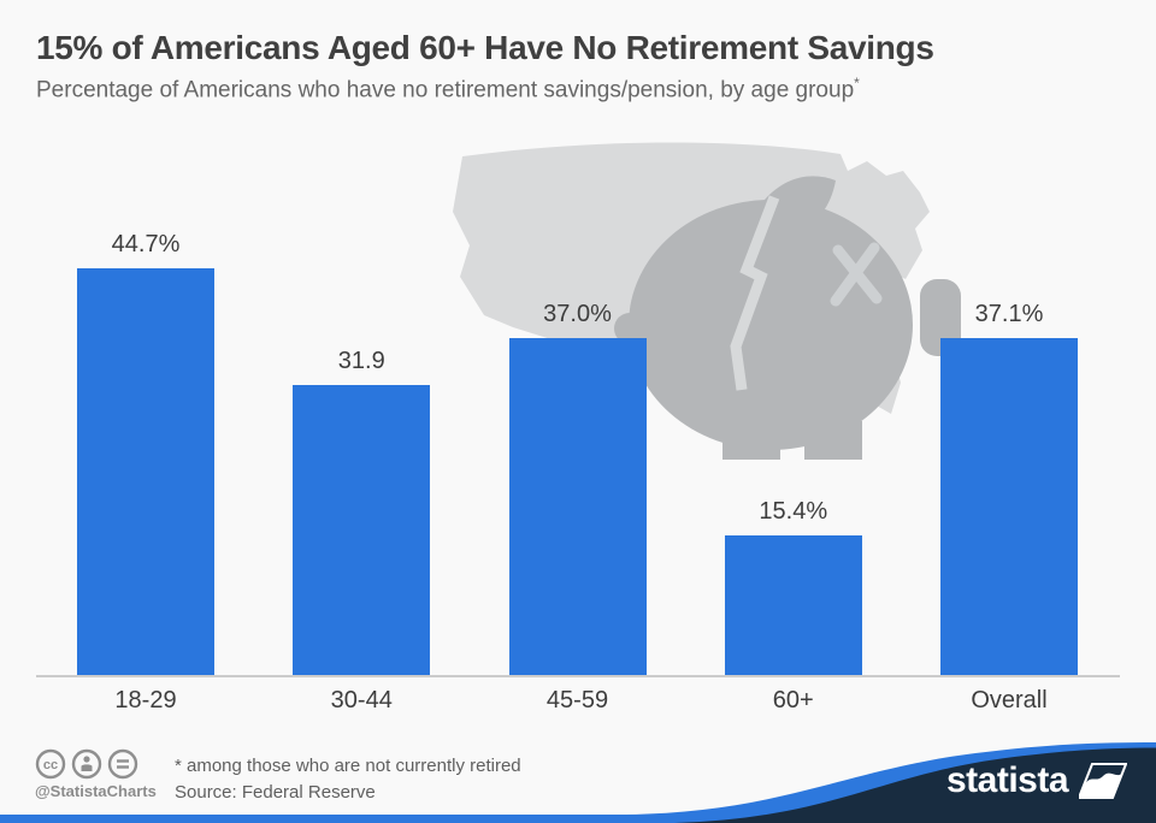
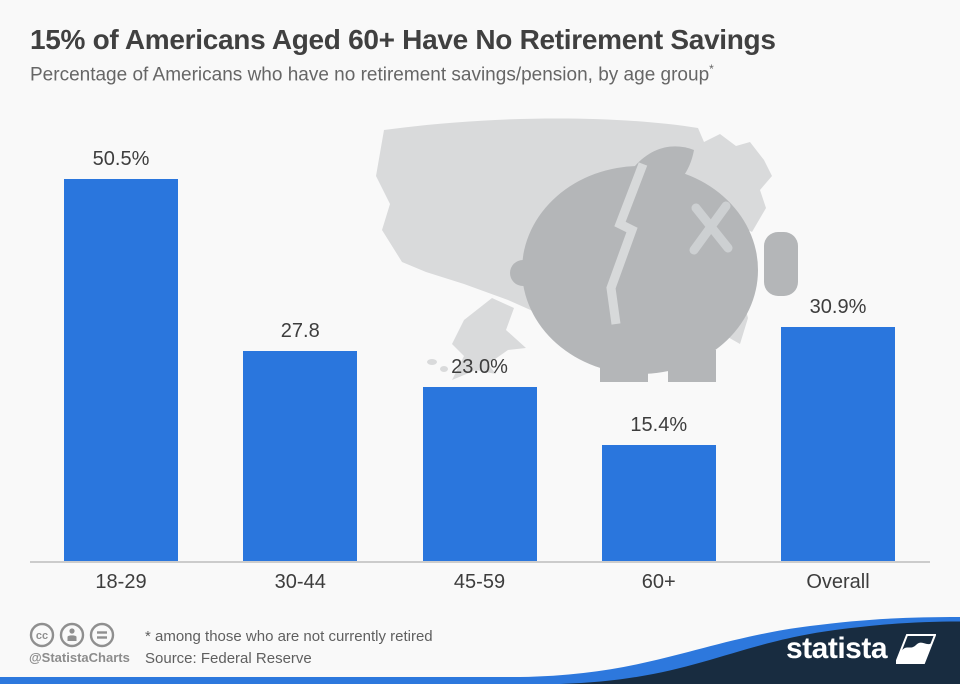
18-29: 44.7% -> 50.5%
30-44: 31.9 -> 27.8
45-59: 37.0% -> 23.0%
Overall: 37.1% -> 30.9%
